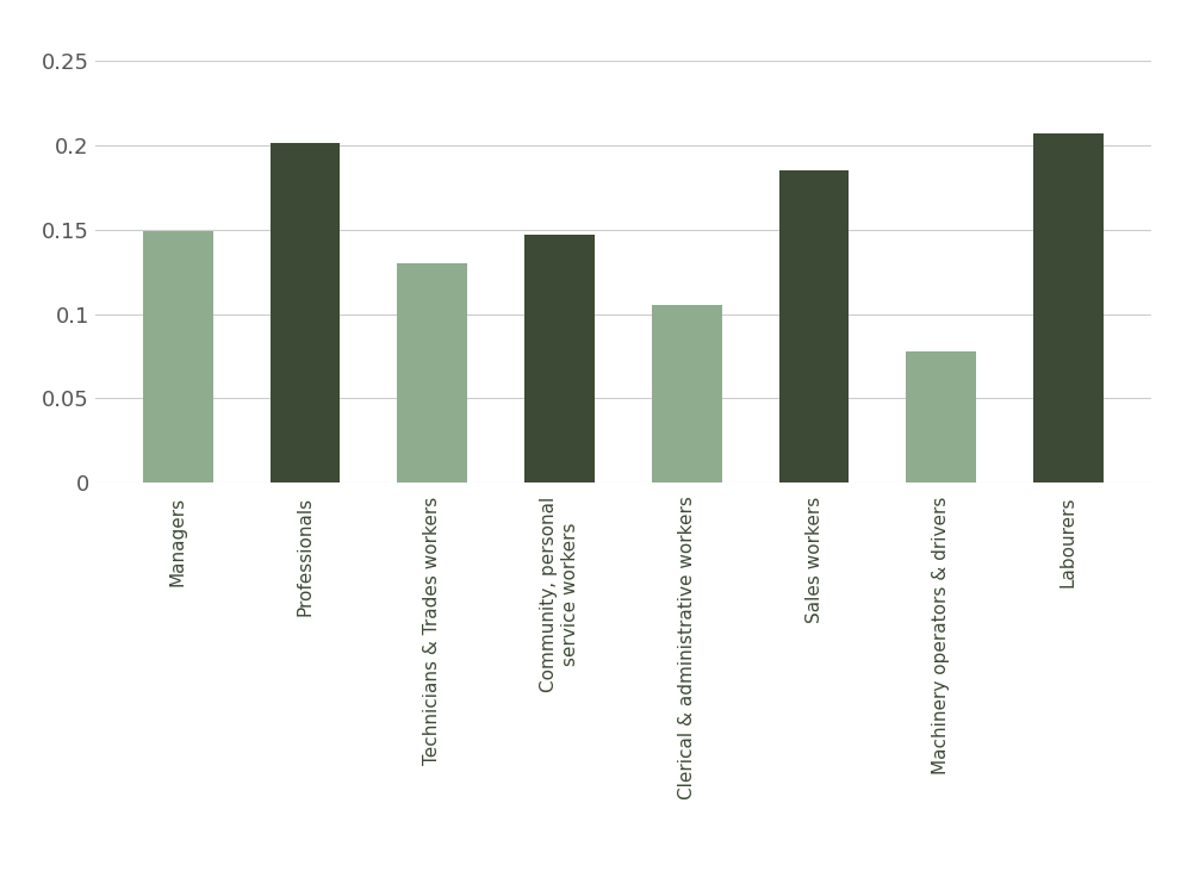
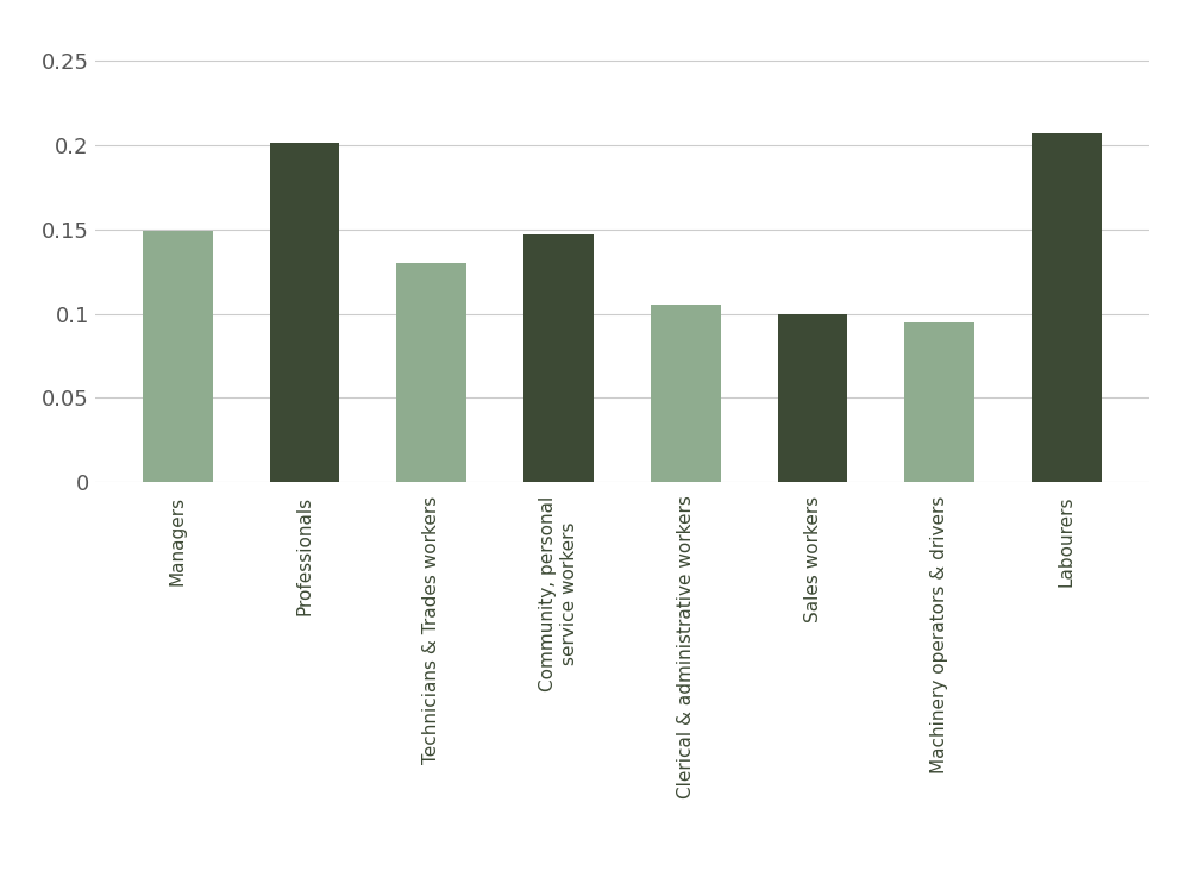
Sales workers: 0.185 -> 0.100
Machinery operators & drivers: 0.078 -> 0.095
